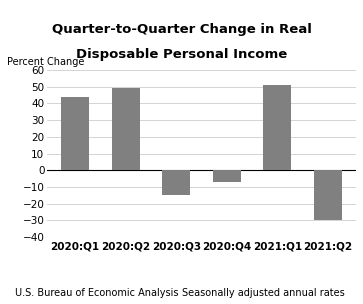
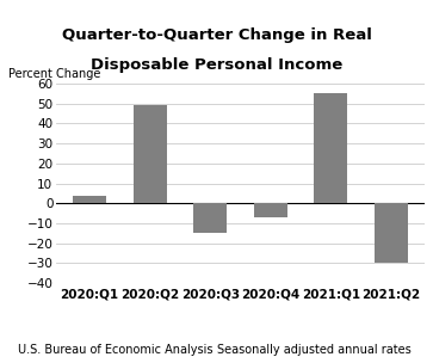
2020:Q1: 44 -> 4
2021:Q1: 51 -> 55
